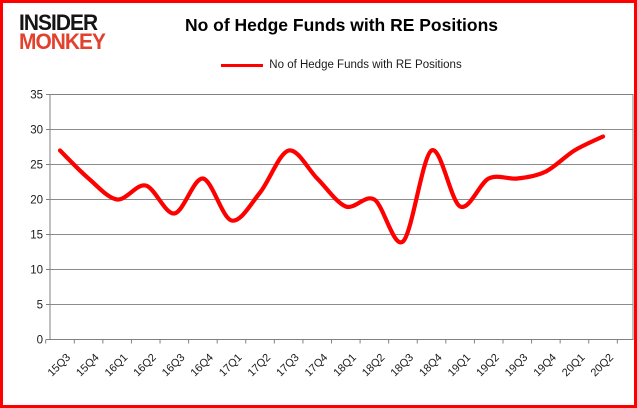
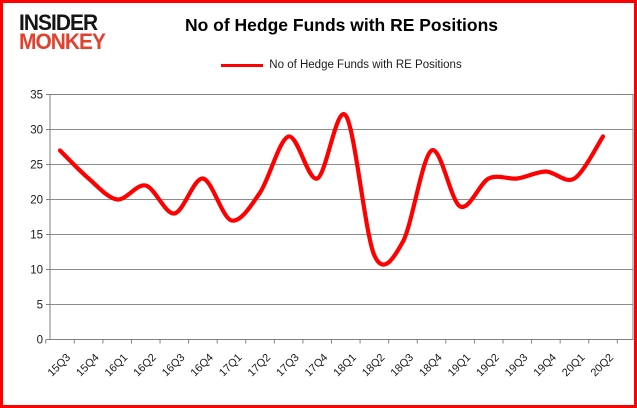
17Q3: 27 -> 29
18Q1: 19 -> 32
18Q2: 20 -> 12
20Q1: 27 -> 23
